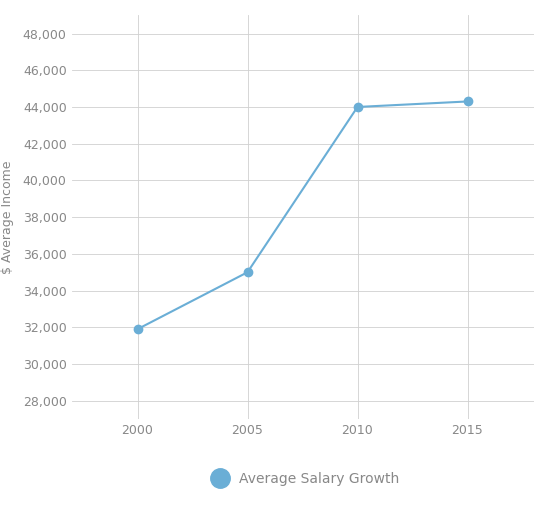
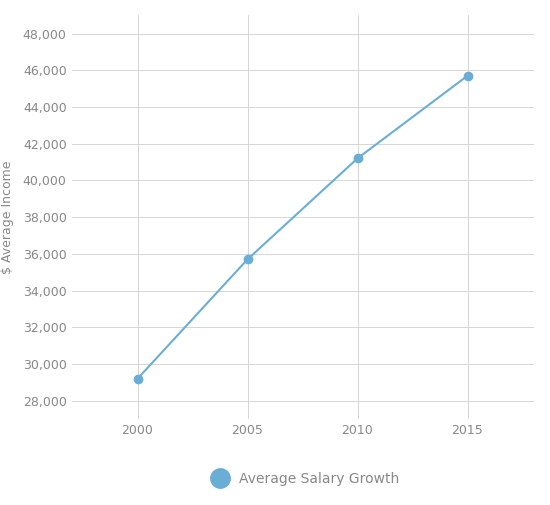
2000: 31,900 -> 29,200
2005: 35,000 -> 35,700
2010: 44,000 -> 41,200
2015: 44,300 -> 45,700
